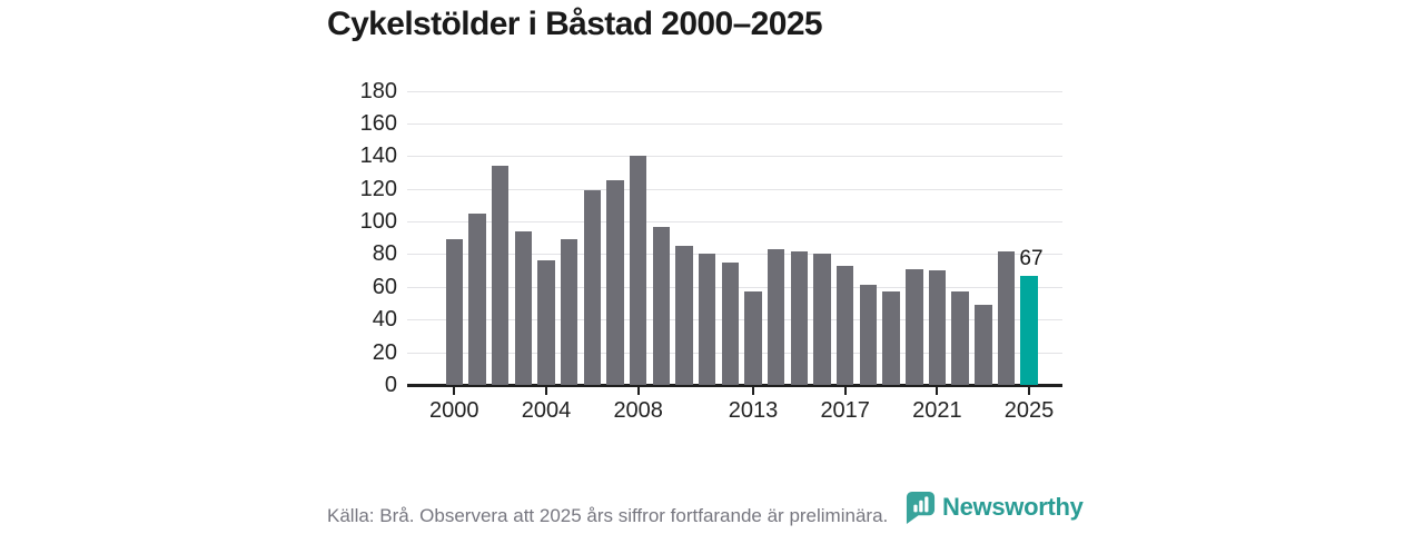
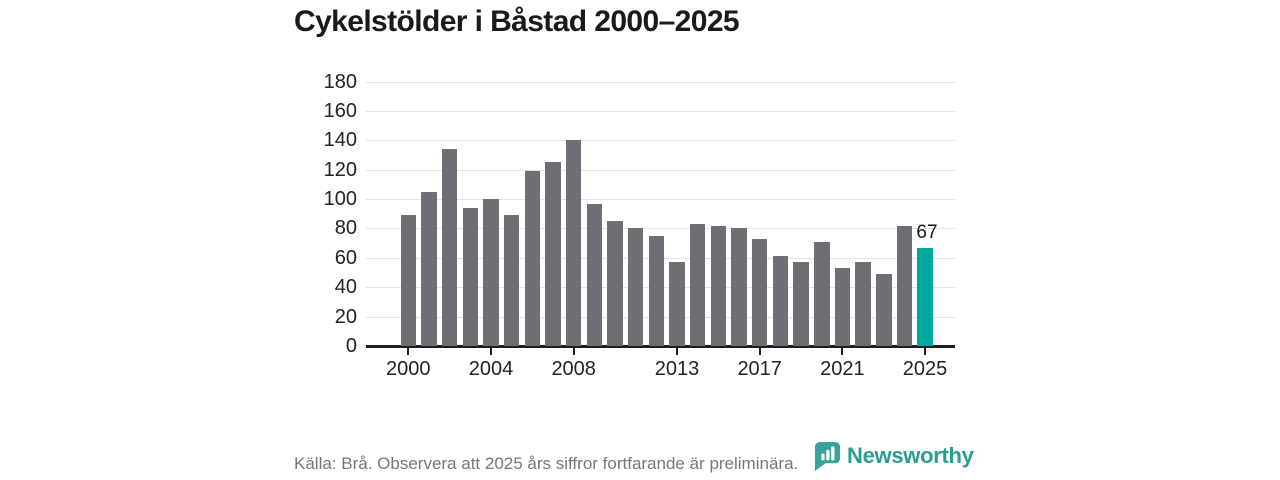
2004: 76 -> 100
2021: 70 -> 53
